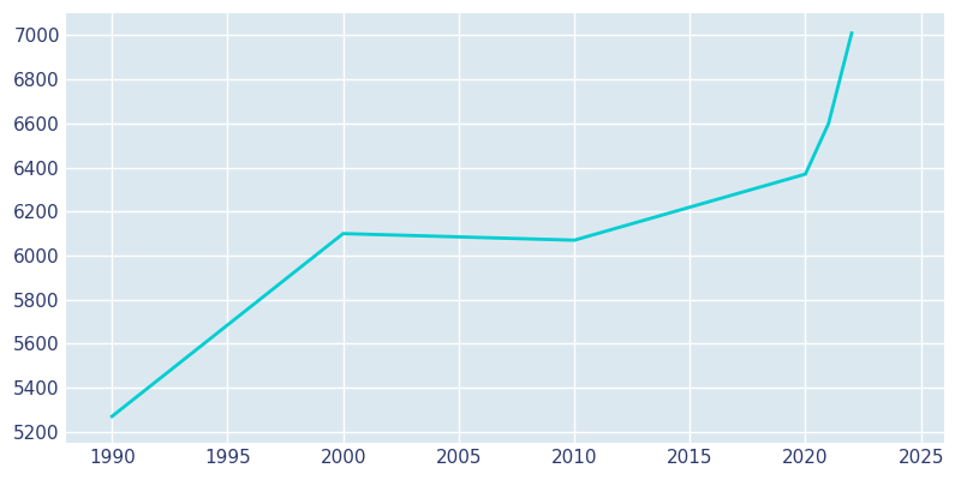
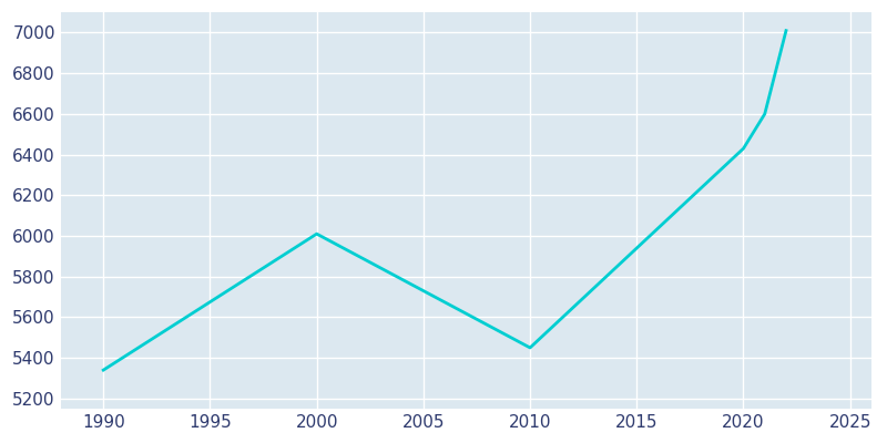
1990: 5270 -> 5340
2000: 6100 -> 6010
2010: 6070 -> 5450
2020: 6370 -> 6430
